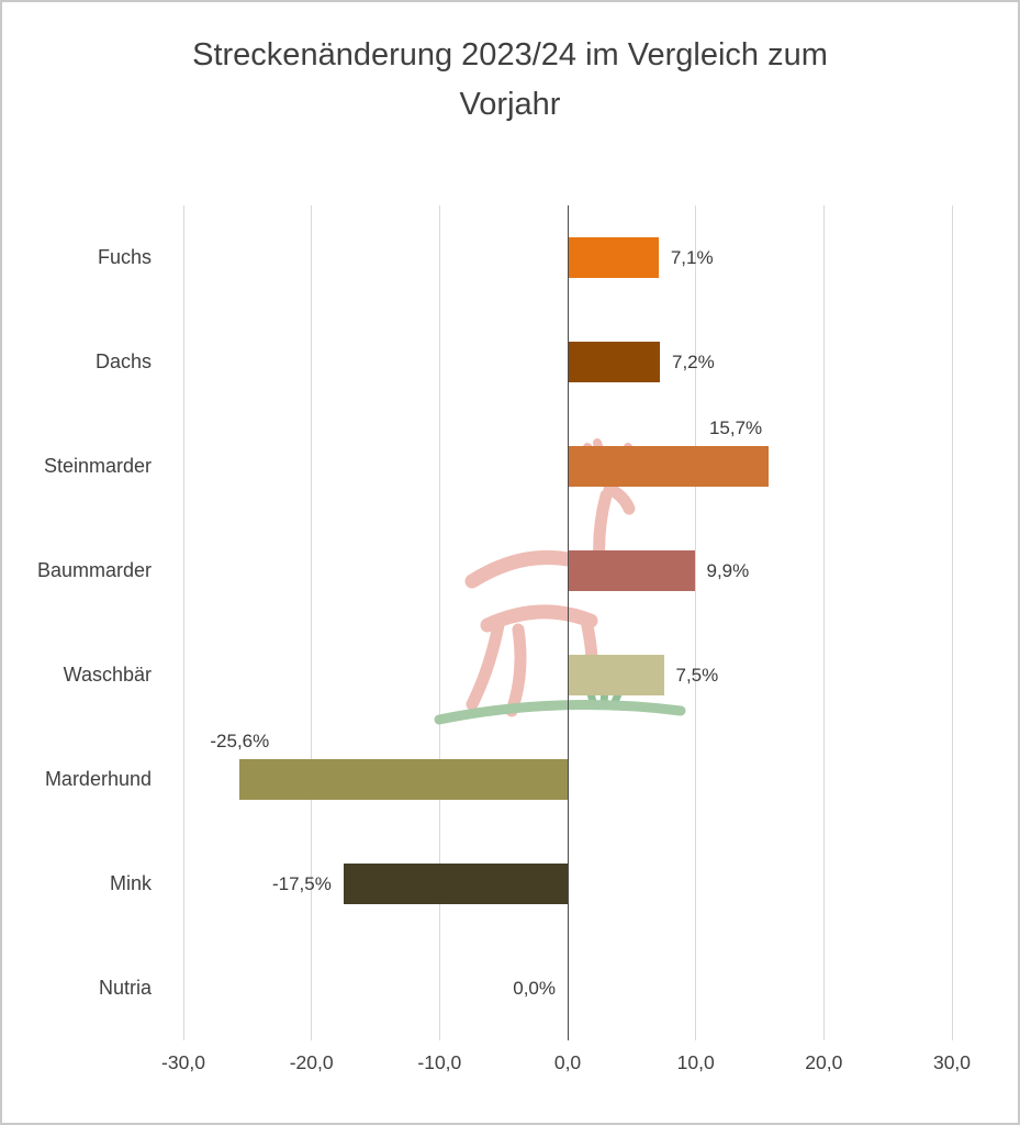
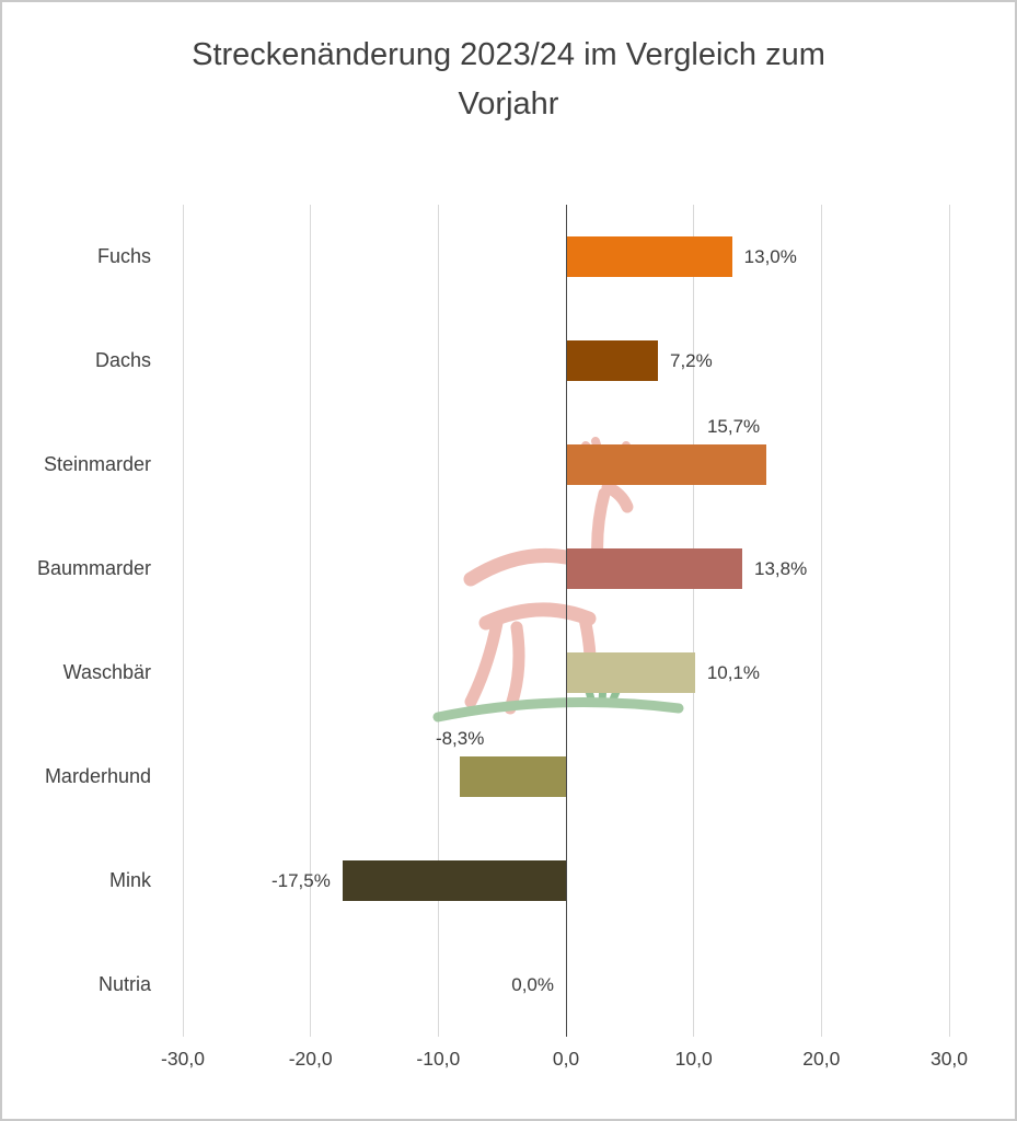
Fuchs: 7,1% -> 13,0%
Baummarder: 9,9% -> 13,8%
Waschbär: 7,5% -> 10,1%
Marderhund: -25,6% -> -8,3%
